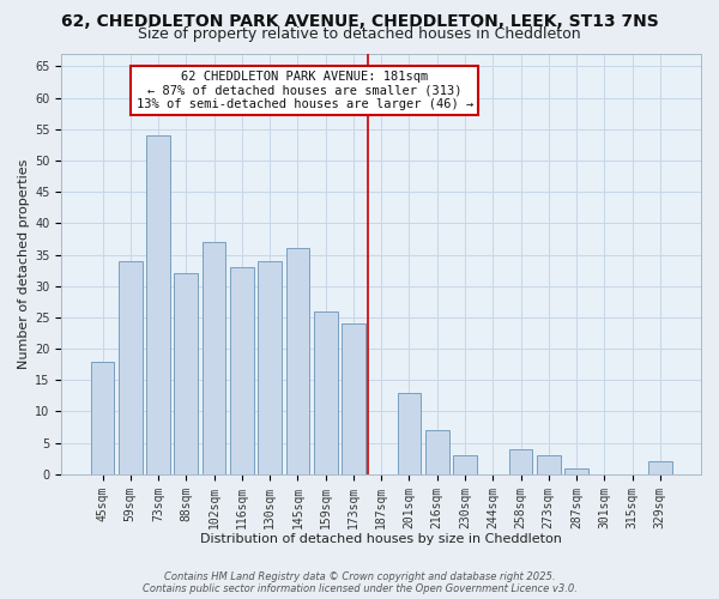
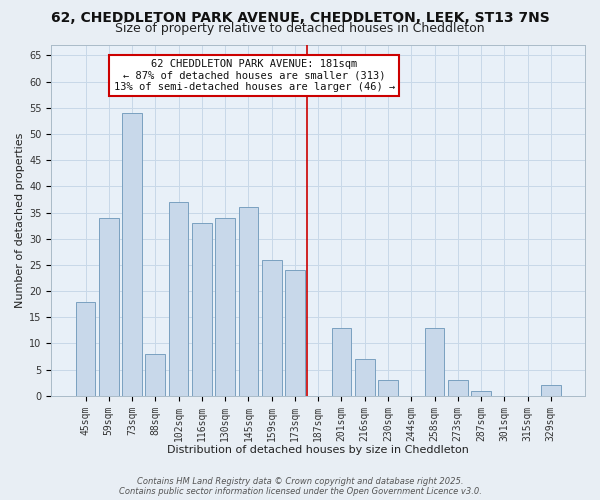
88sqm: 32 -> 8
258sqm: 4 -> 13
